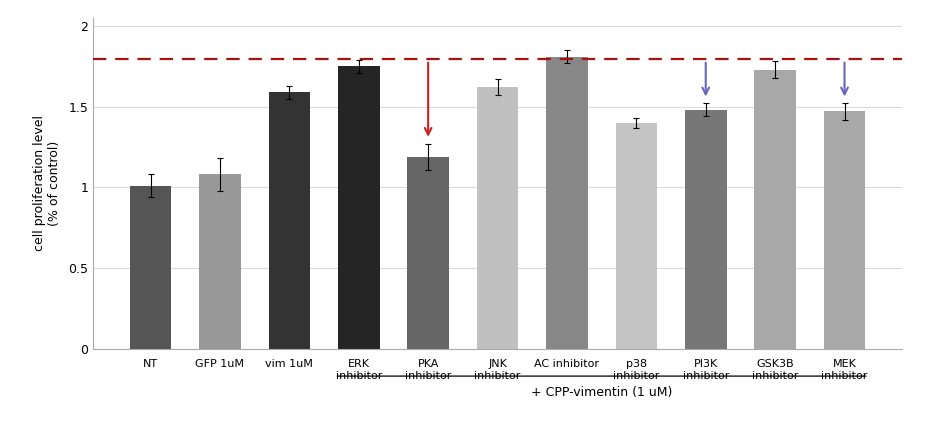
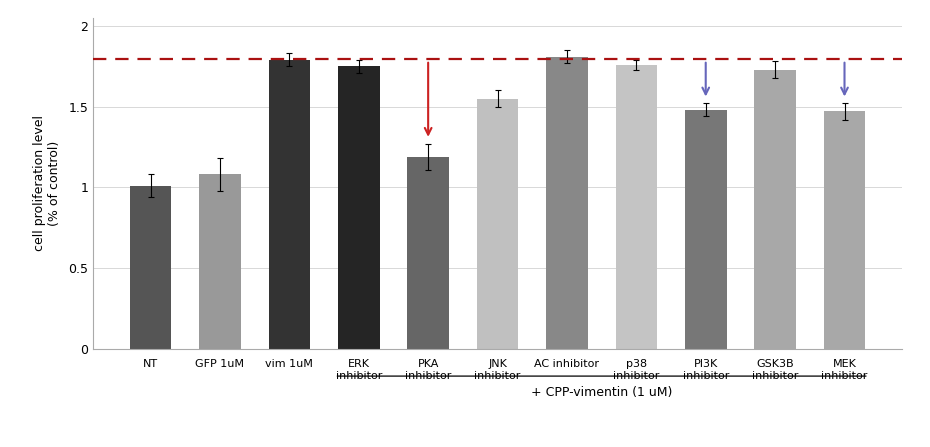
vim 1uM: 1.59 -> 1.79
JNK inhibitor: 1.62 -> 1.55
p38 inhibitor: 1.40 -> 1.76
